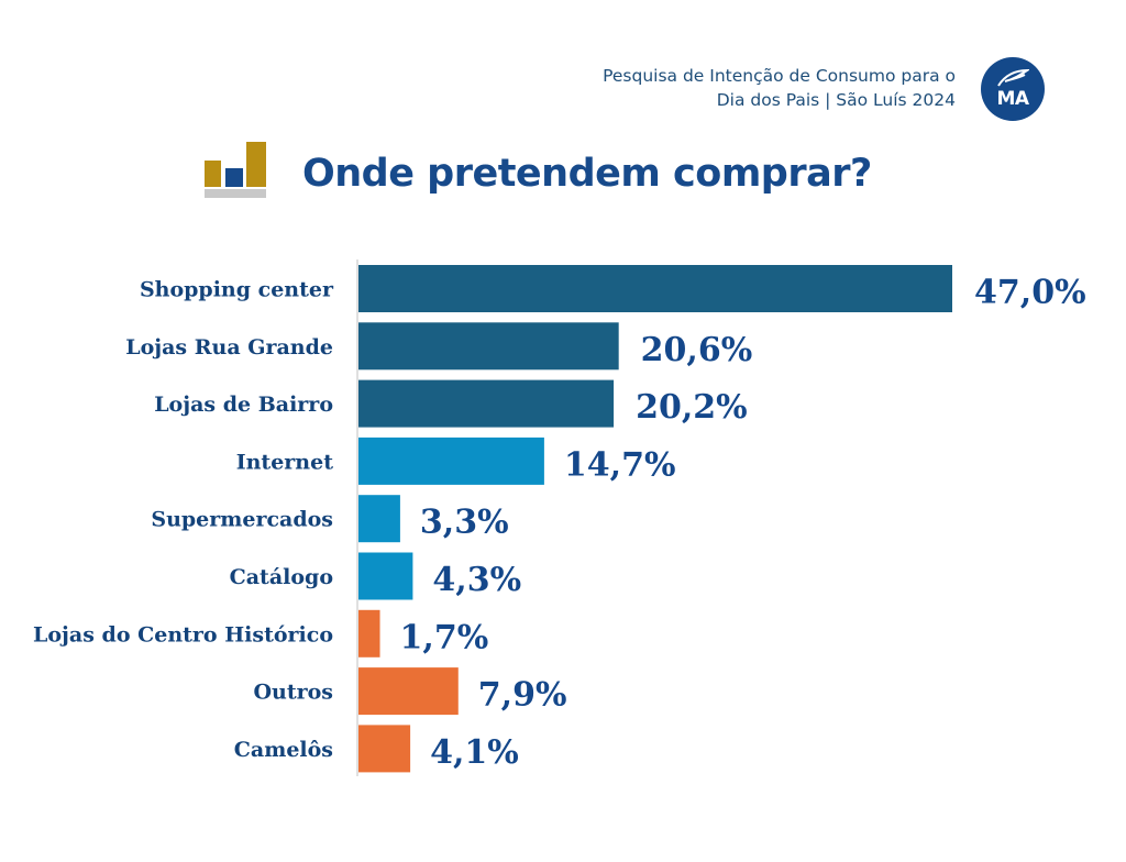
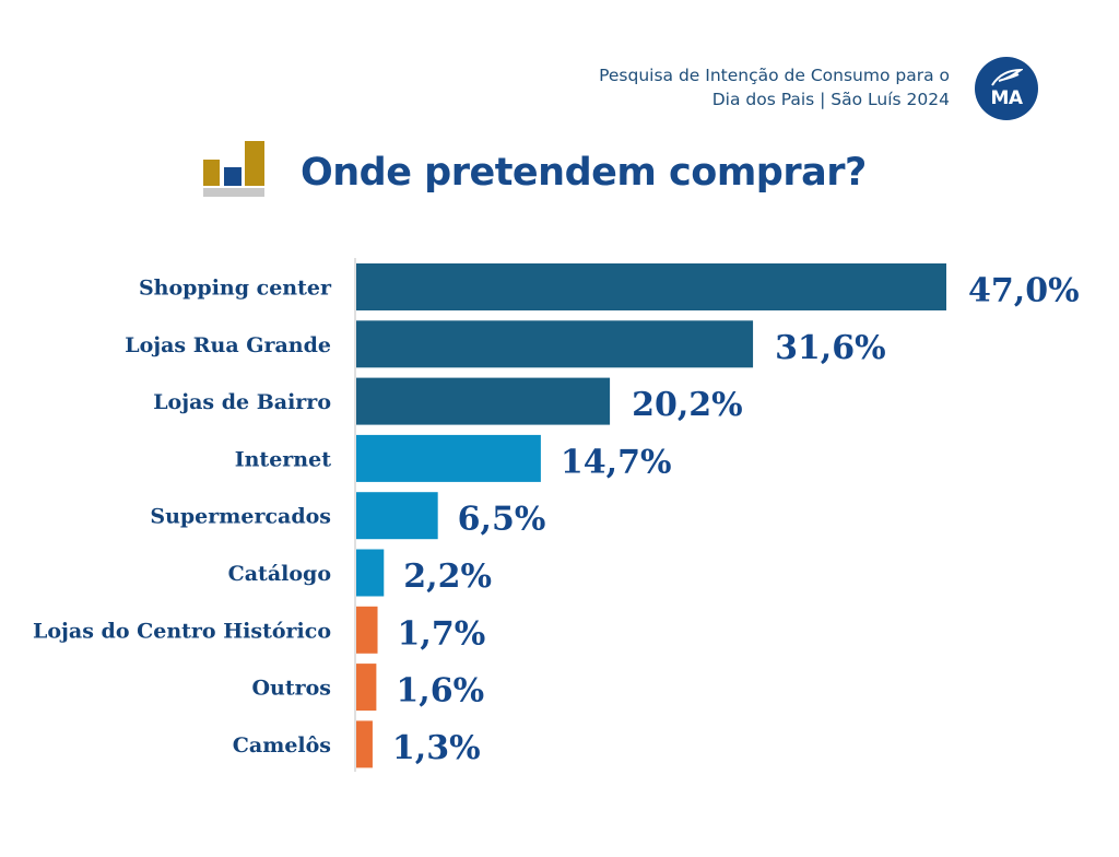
Lojas Rua Grande: 20,6% -> 31,6%
Supermercados: 3,3% -> 6,5%
Catálogo: 4,3% -> 2,2%
Outros: 7,9% -> 1,6%
Camelôs: 4,1% -> 1,3%
